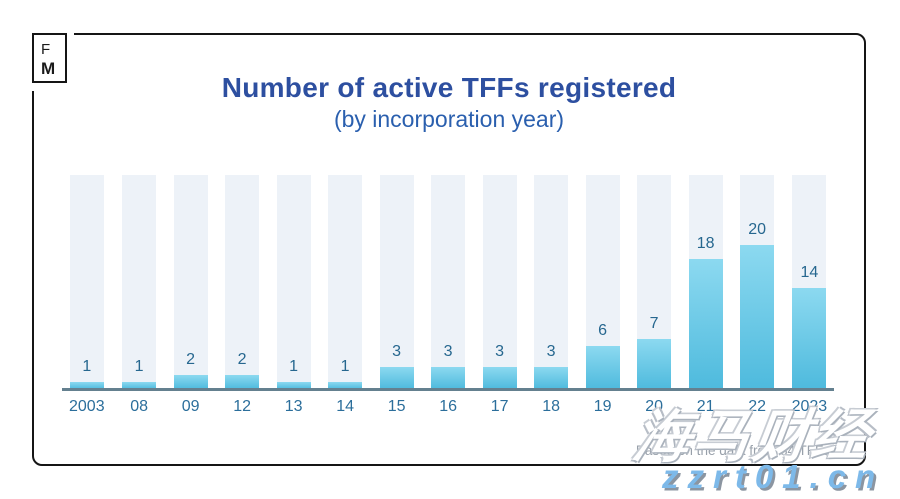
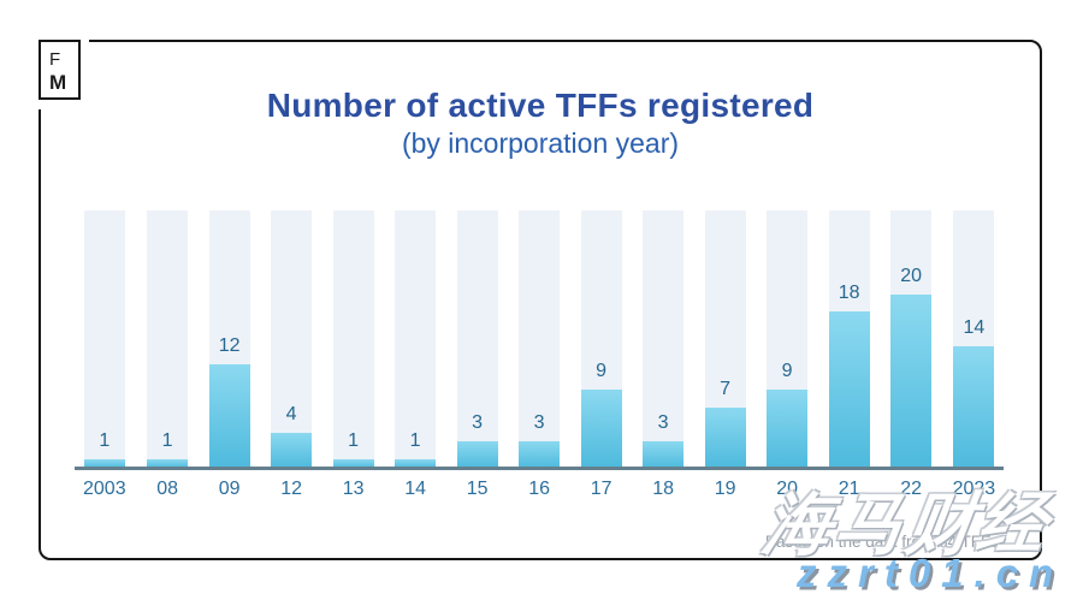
09: 2 -> 12
12: 2 -> 4
17: 3 -> 9
19: 6 -> 7
20: 7 -> 9
